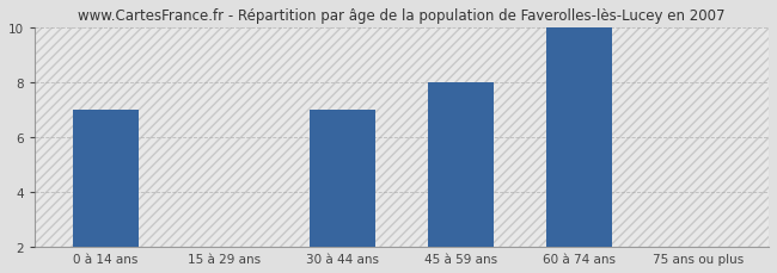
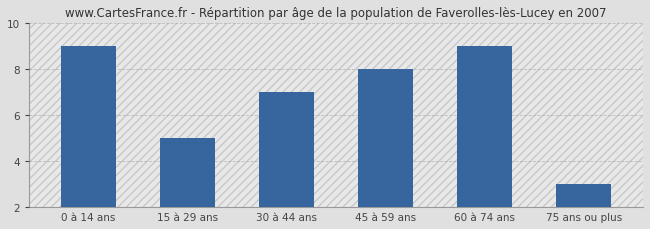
0 à 14 ans: 7 -> 9
15 à 29 ans: 2 -> 5
60 à 74 ans: 10 -> 9
75 ans ou plus: 2 -> 3
